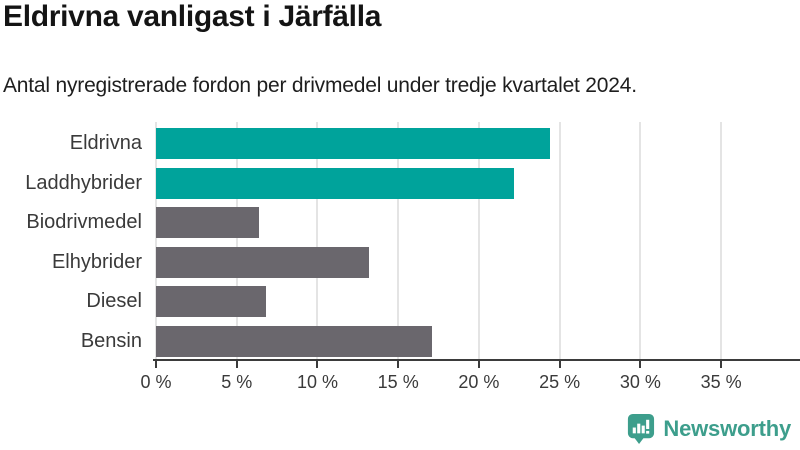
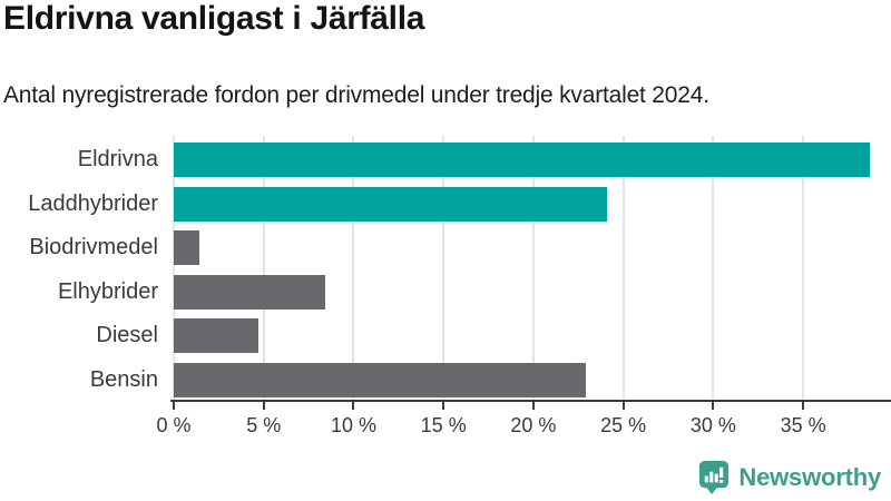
Eldrivna: 24.4% -> 38.7%
Laddhybrider: 22.2% -> 24.1%
Biodrivmedel: 6.4% -> 1.4%
Elhybrider: 13.2% -> 8.4%
Diesel: 6.8% -> 4.7%
Bensin: 17.1% -> 22.9%
